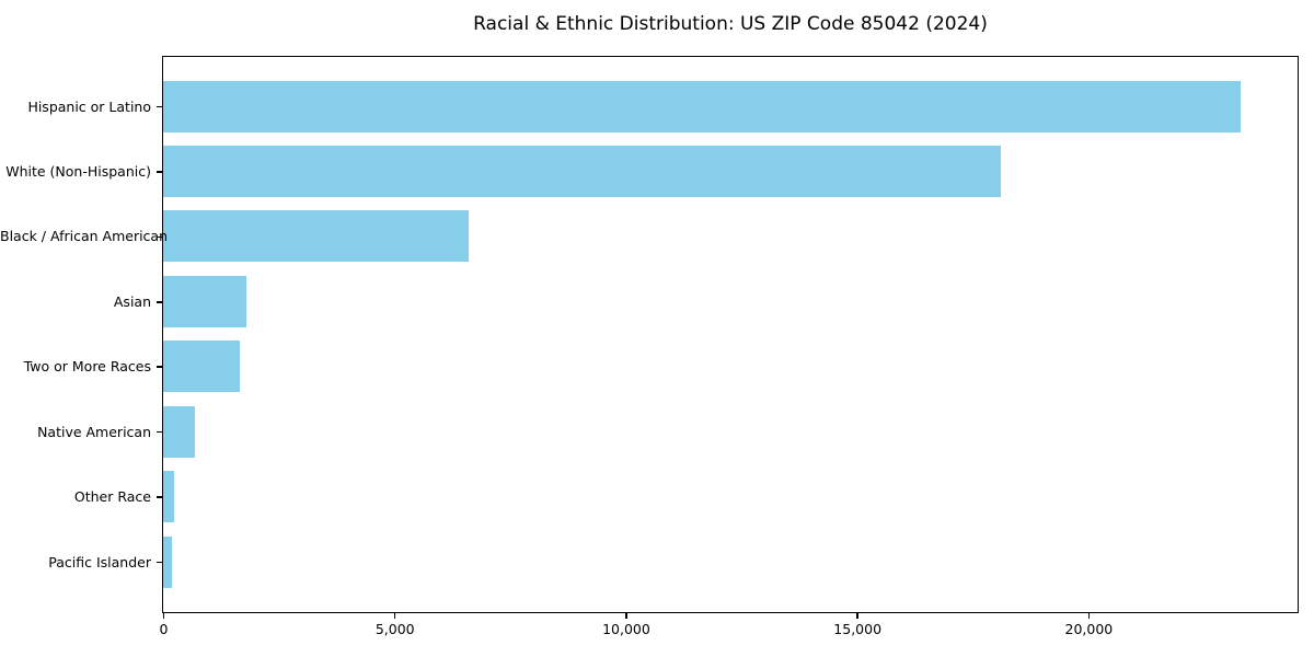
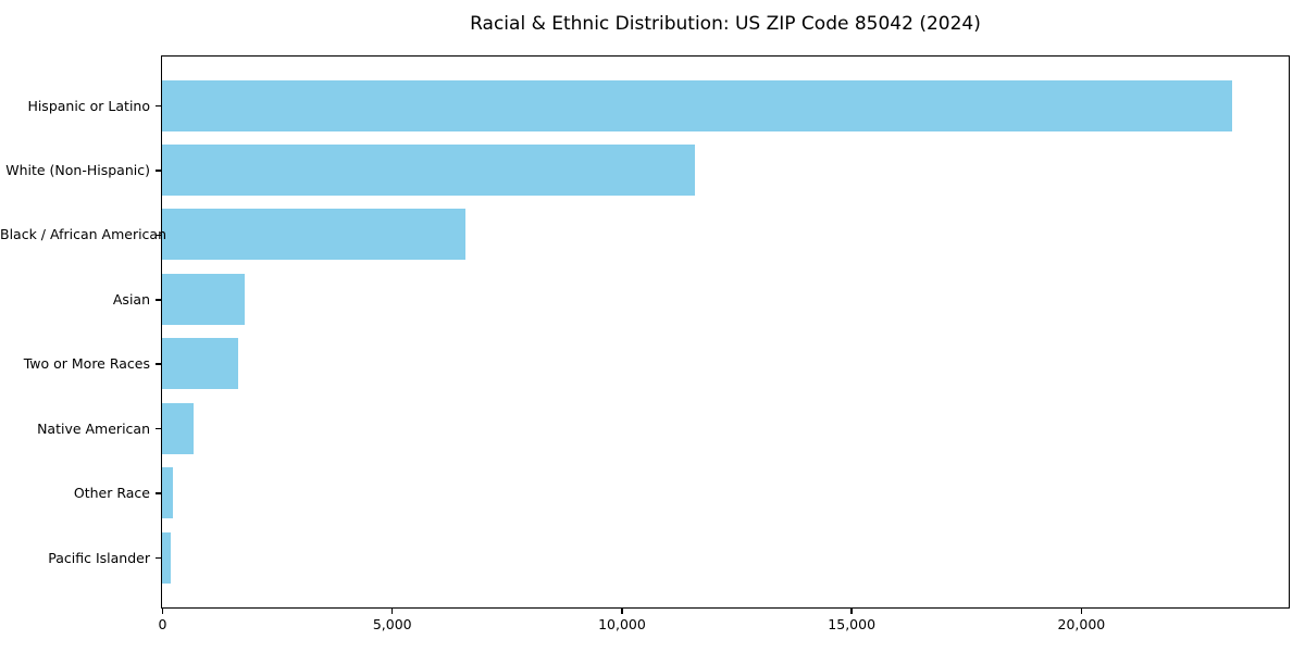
White (Non-Hispanic): 18100 -> 11600
